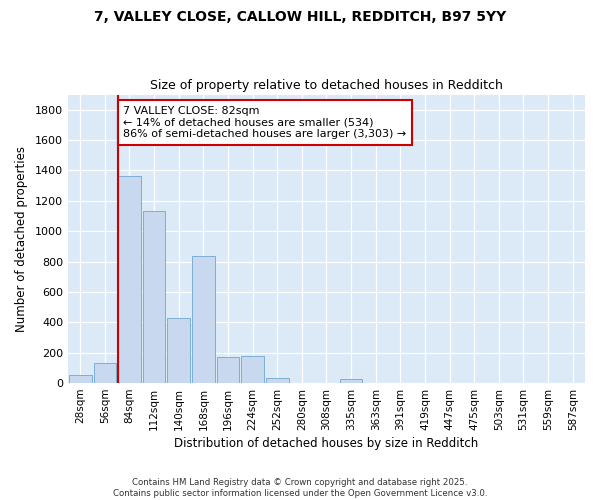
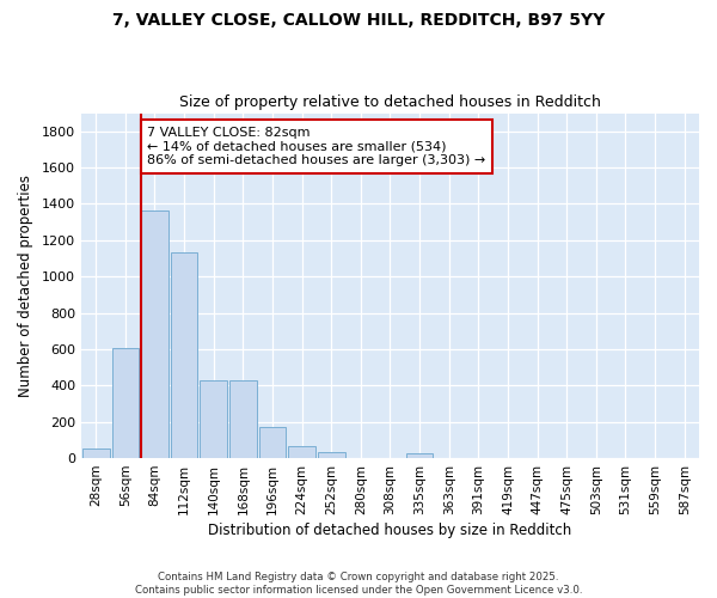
56sqm: 130 -> 600
168sqm: 840 -> 430
224sqm: 180 -> 60
